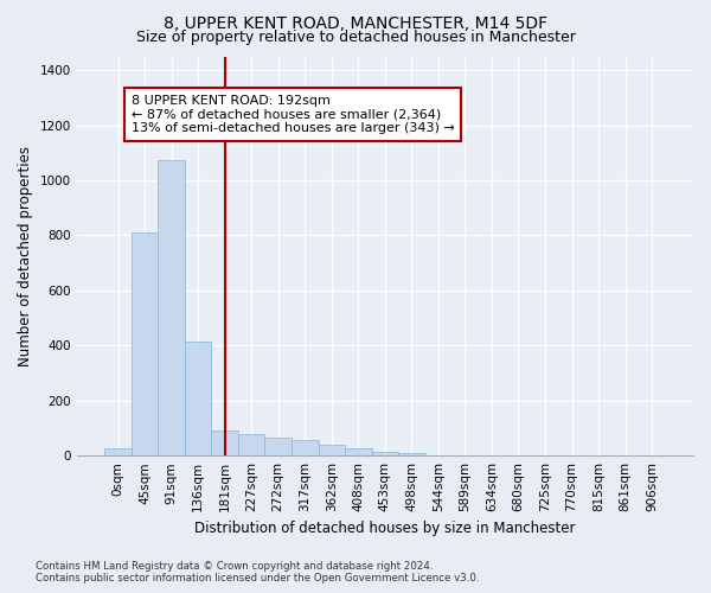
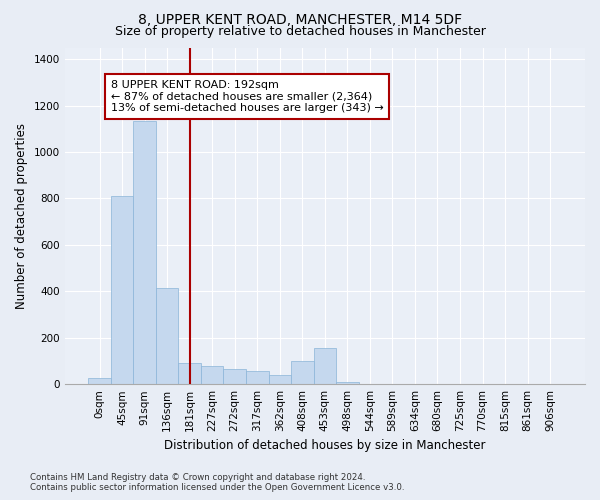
91sqm: 1075 -> 1135
408sqm: 25 -> 100
453sqm: 15 -> 155
